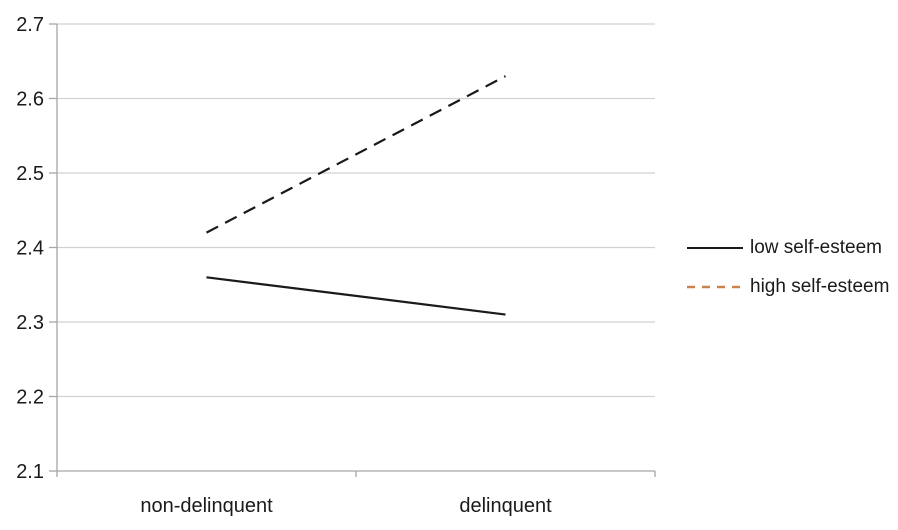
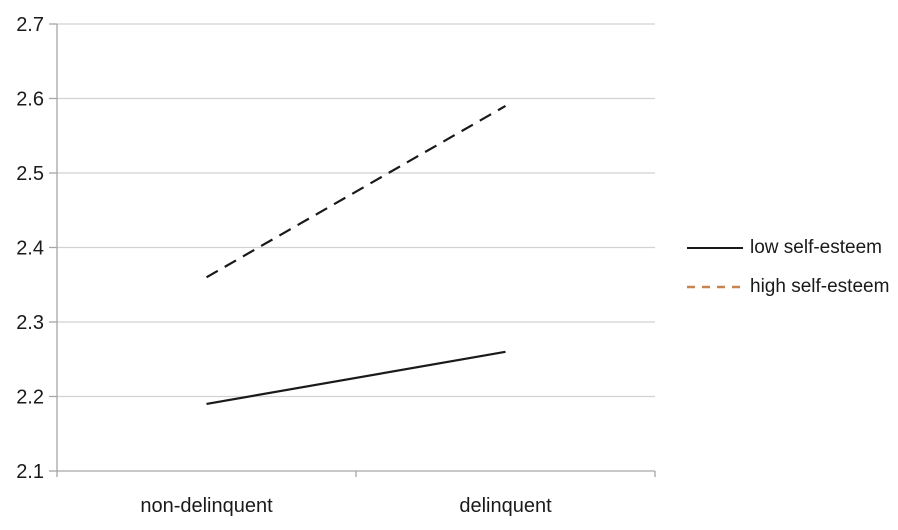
low self-esteem/non-delinquent: 2.36 -> 2.19
high self-esteem/non-delinquent: 2.42 -> 2.36
low self-esteem/delinquent: 2.31 -> 2.26
high self-esteem/delinquent: 2.63 -> 2.59
